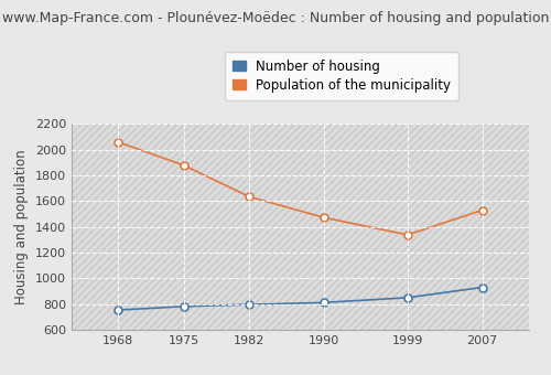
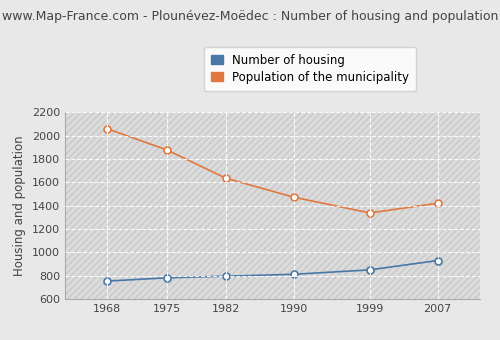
Population of the municipality/2007: 1530 -> 1420
